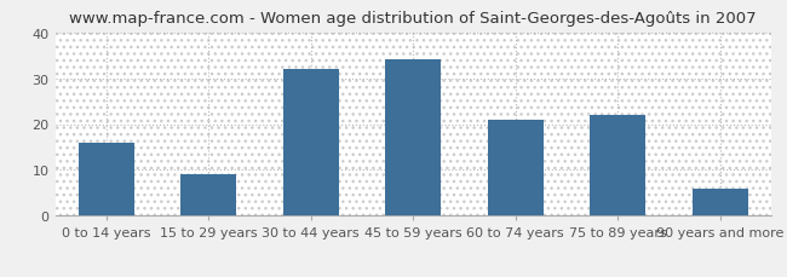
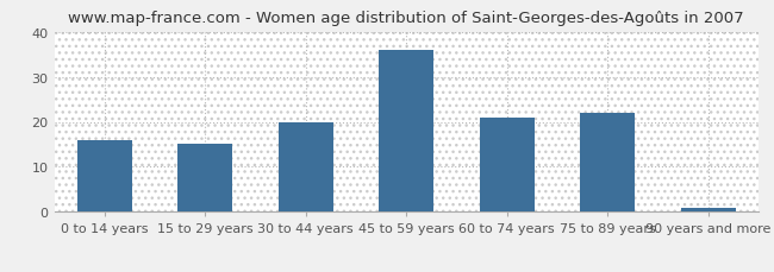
15 to 29 years: 9 -> 15
30 to 44 years: 32 -> 20
45 to 59 years: 34 -> 36
90 years and more: 6 -> 1
